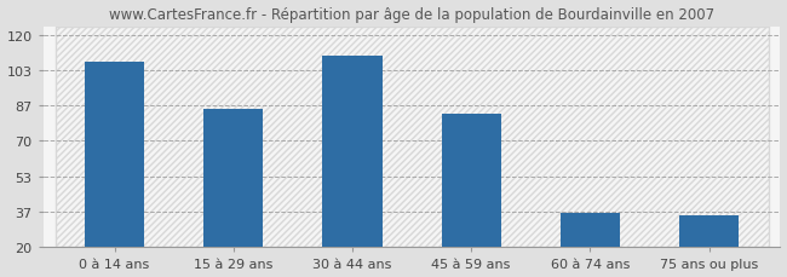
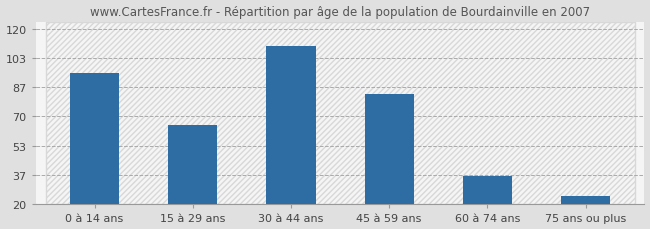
0 à 14 ans: 107 -> 95
15 à 29 ans: 85 -> 65
75 ans ou plus: 35 -> 25
